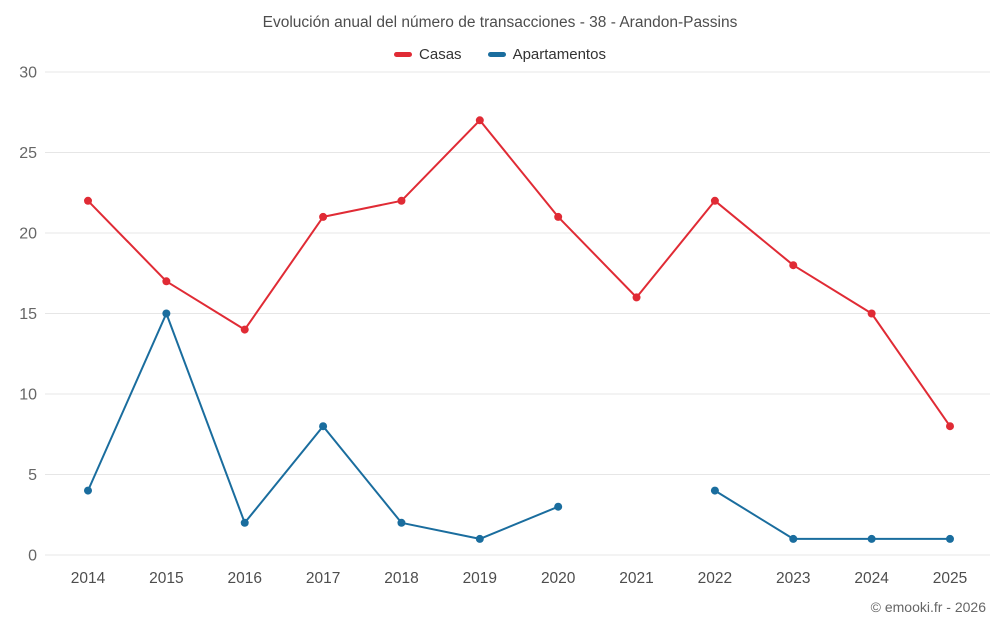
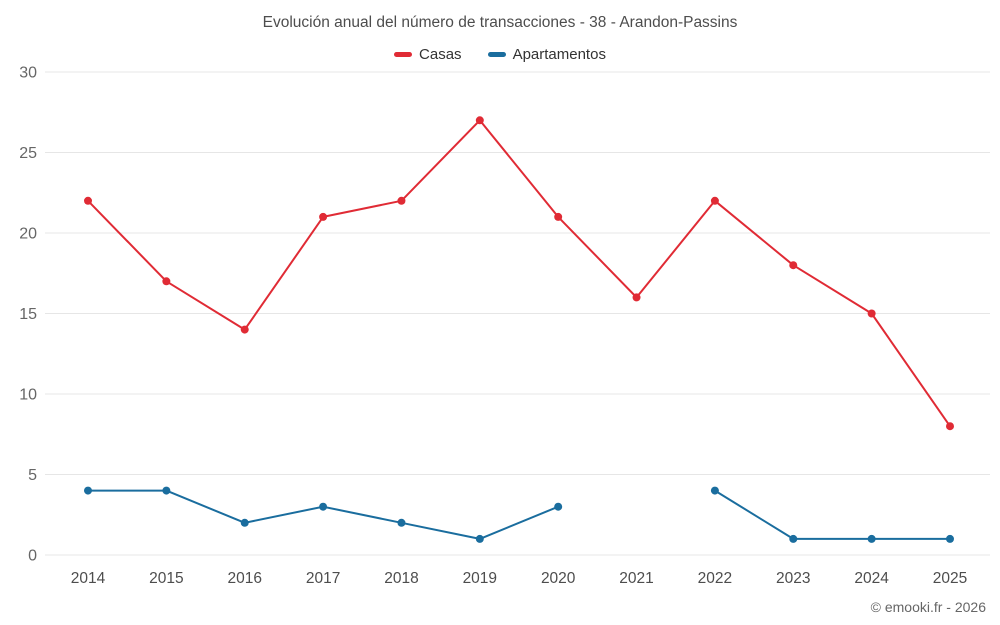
Apartamentos/2015: 15 -> 4
Apartamentos/2017: 8 -> 3
